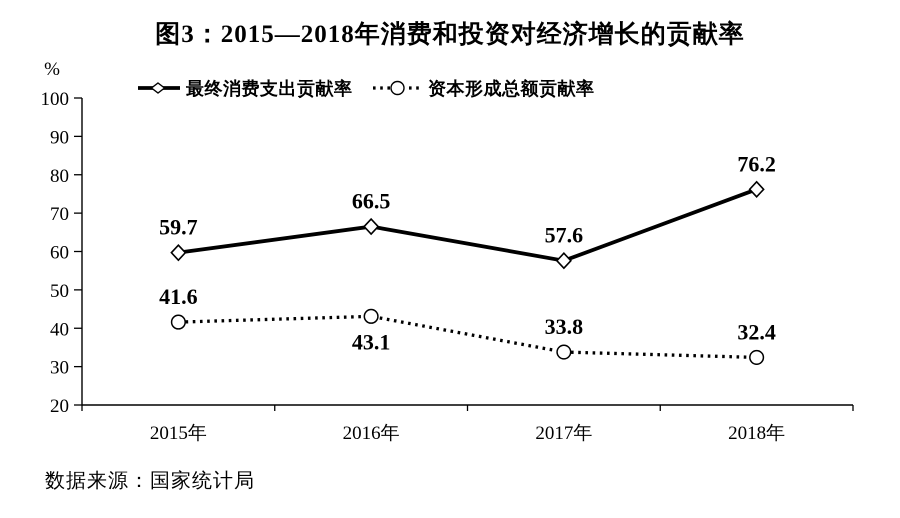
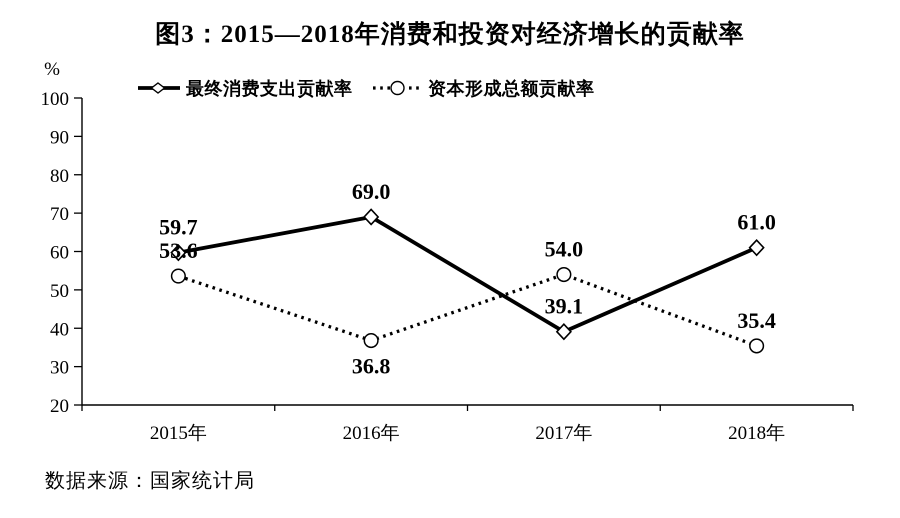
资本形成总额贡献率/2015年: 41.6 -> 53.6
最终消费支出贡献率/2016年: 66.5 -> 69.0
资本形成总额贡献率/2016年: 43.1 -> 36.8
最终消费支出贡献率/2017年: 57.6 -> 39.1
资本形成总额贡献率/2017年: 33.8 -> 54.0
最终消费支出贡献率/2018年: 76.2 -> 61.0
资本形成总额贡献率/2018年: 32.4 -> 35.4
